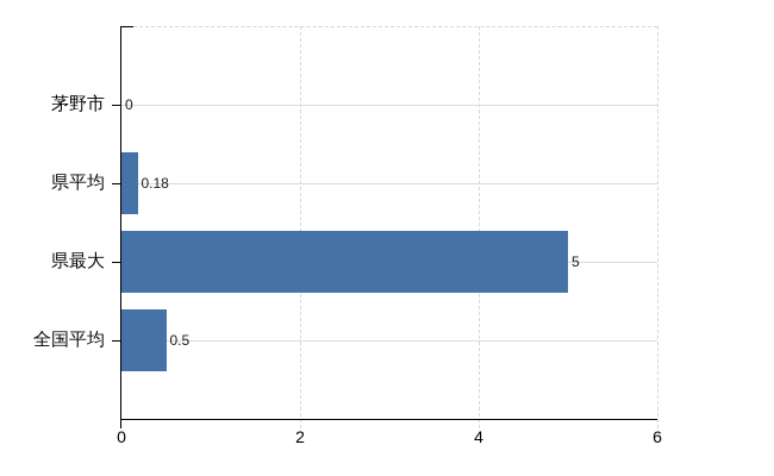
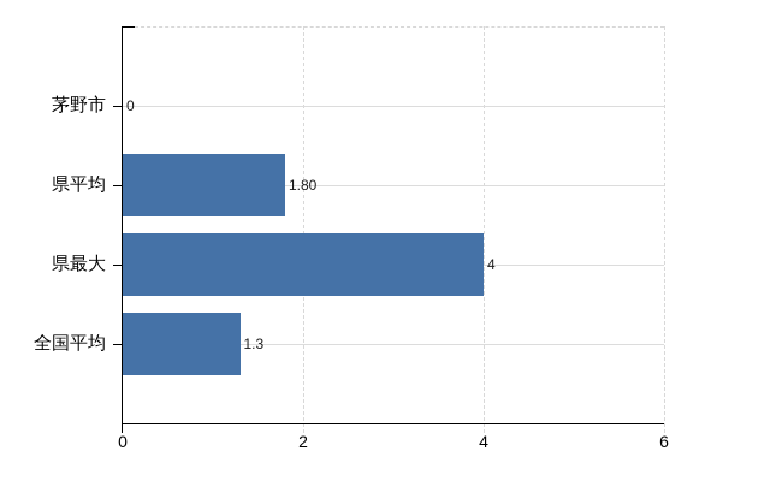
県平均: 0.18 -> 1.80
県最大: 5 -> 4
全国平均: 0.5 -> 1.3
